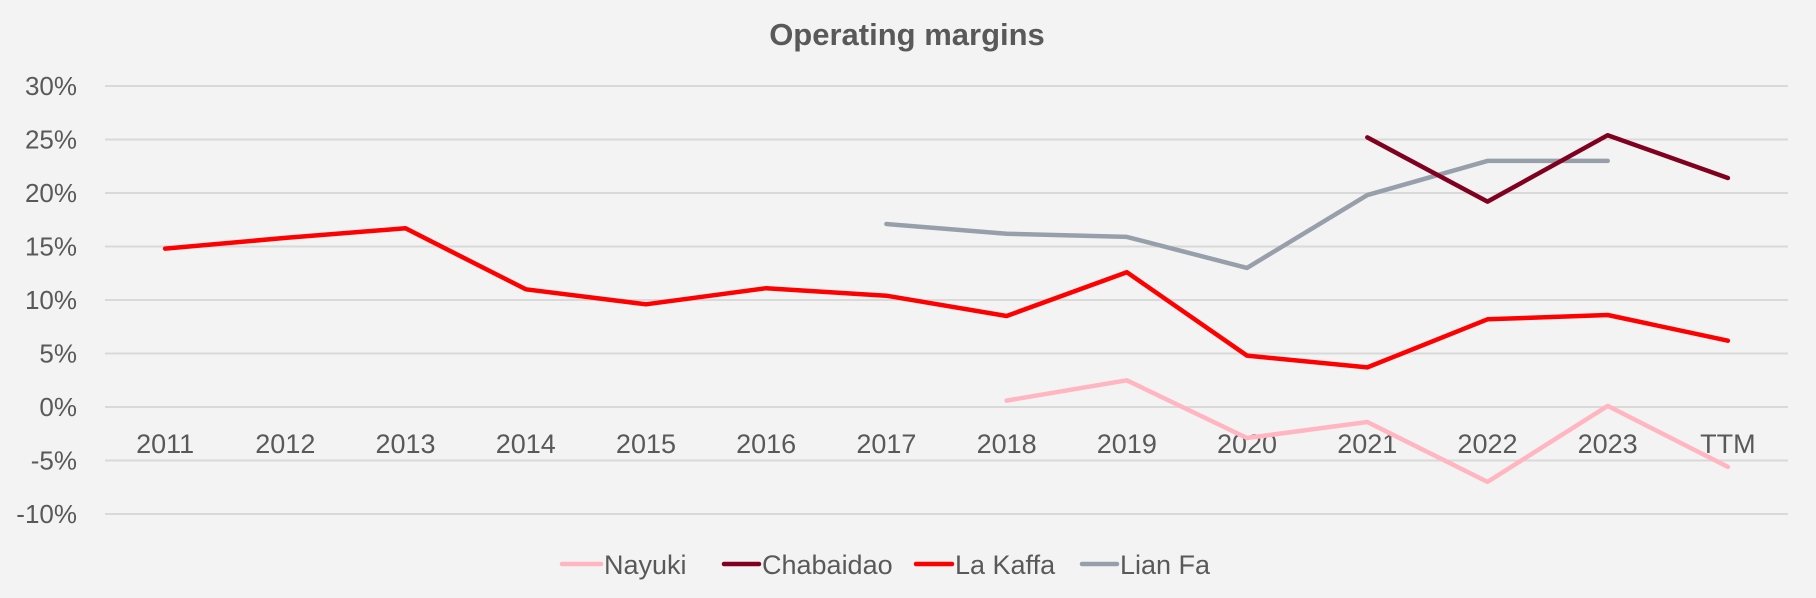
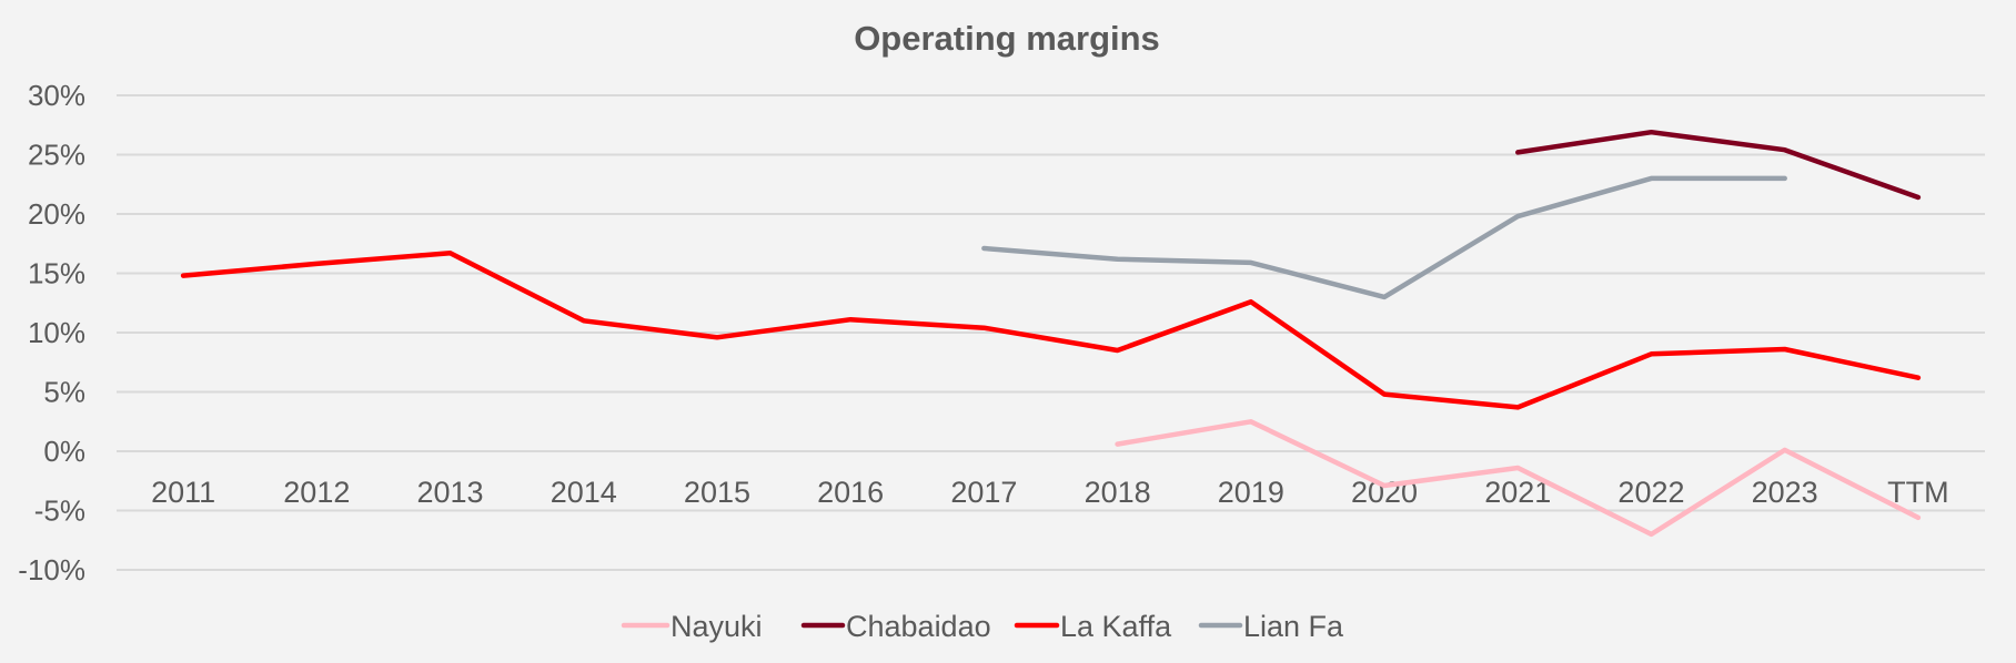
Chabaidao/2022: 19.2% -> 26.9%
